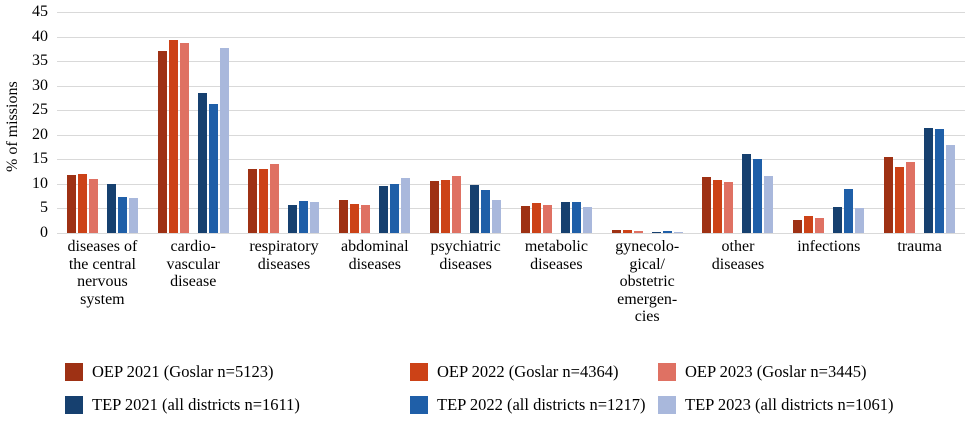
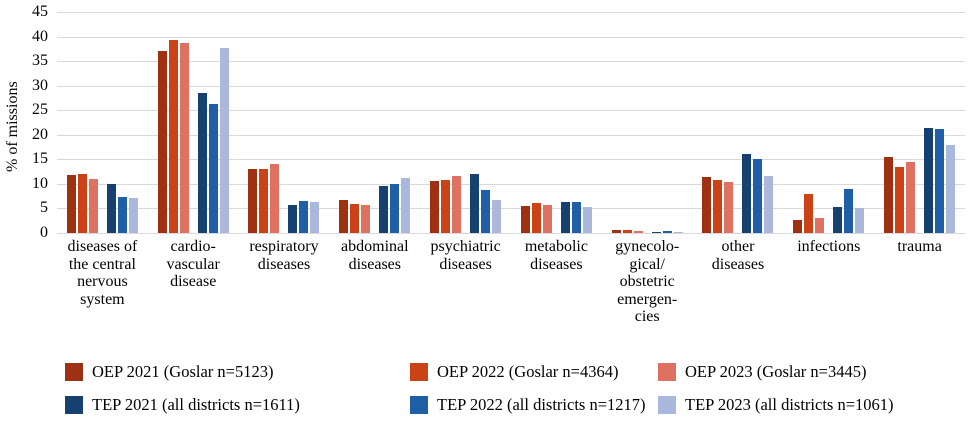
TEP 2021 (all districts n=1611)/psychiatric diseases: 10 -> 12
OEP 2022 (Goslar n=4364)/infections: 3 -> 8
